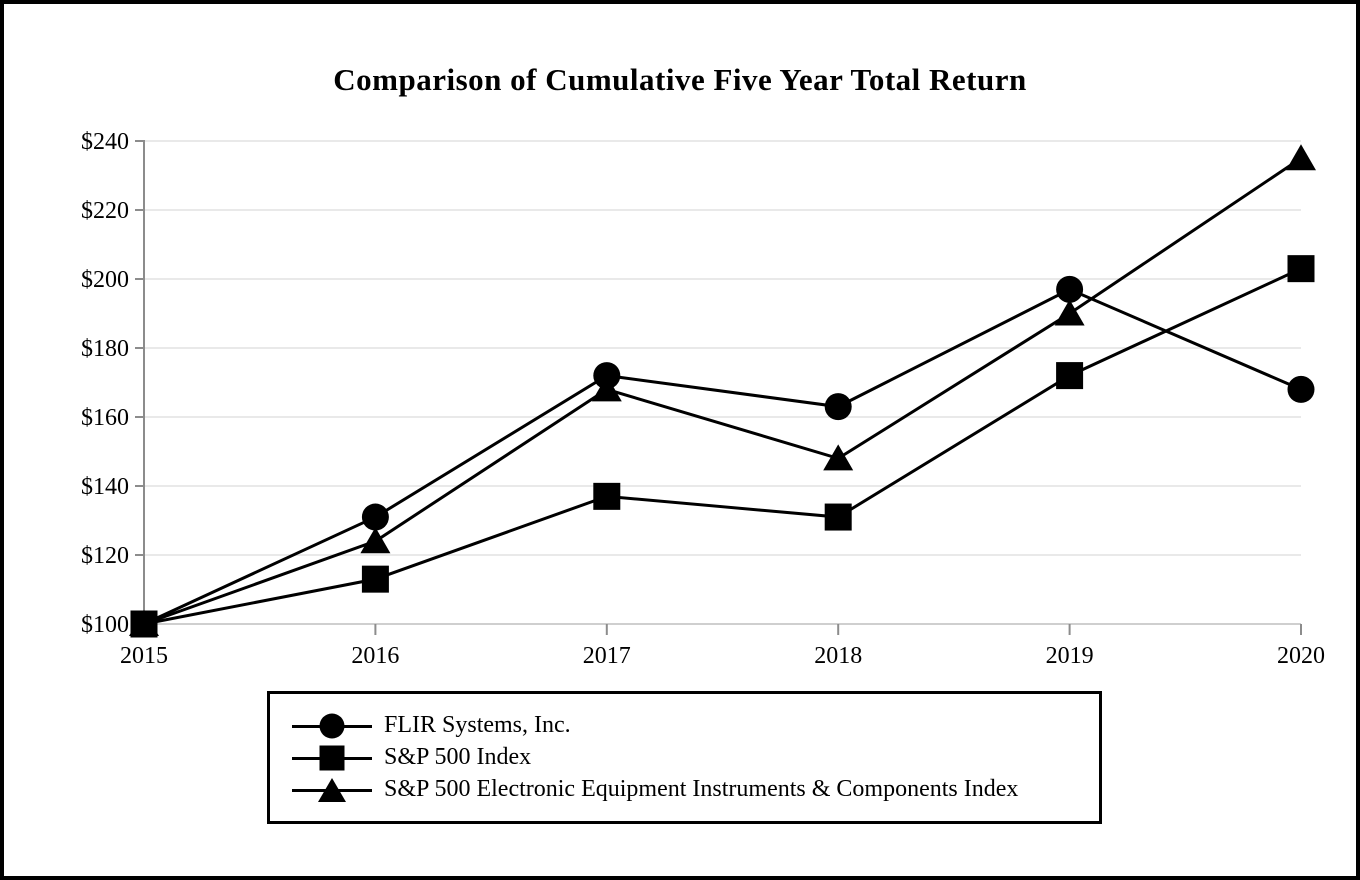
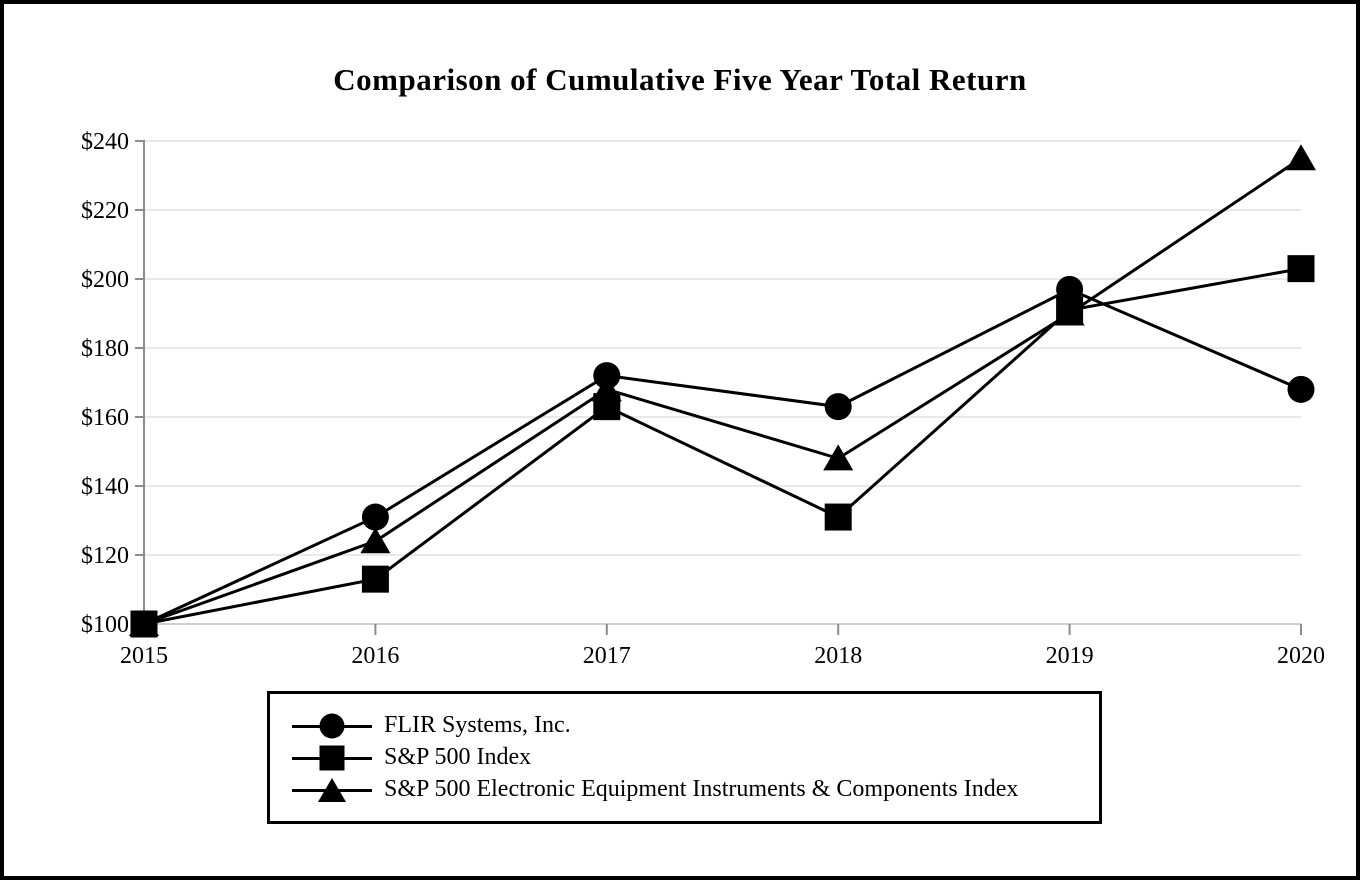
S&P 500 Index/2017: $137 -> $163
S&P 500 Index/2019: $172 -> $191
